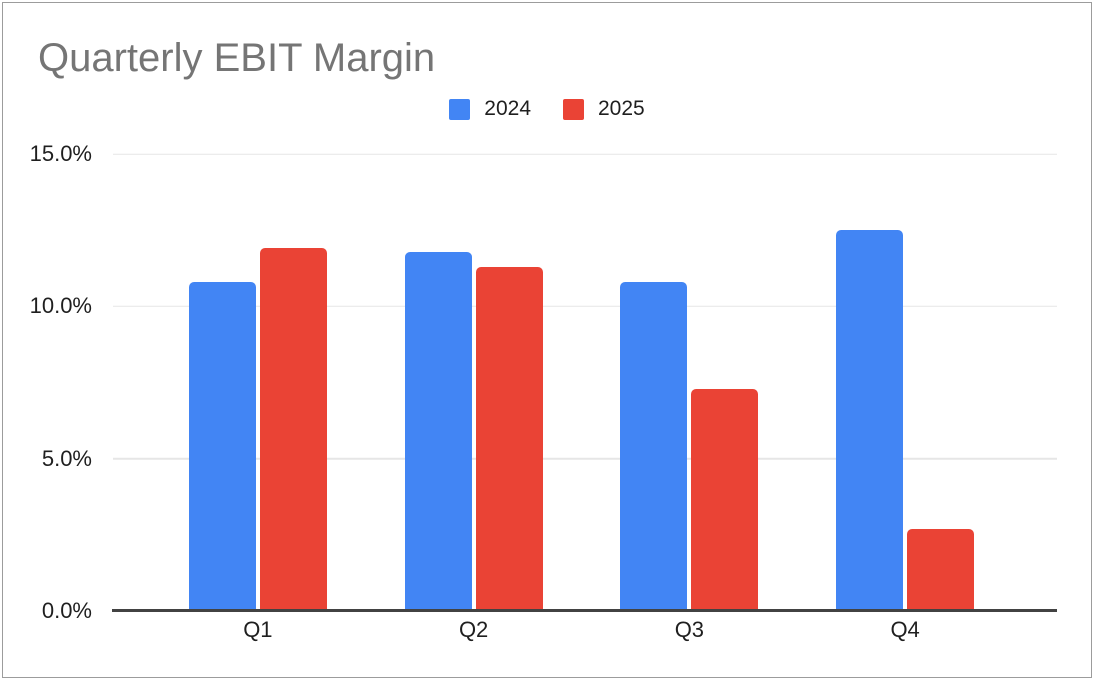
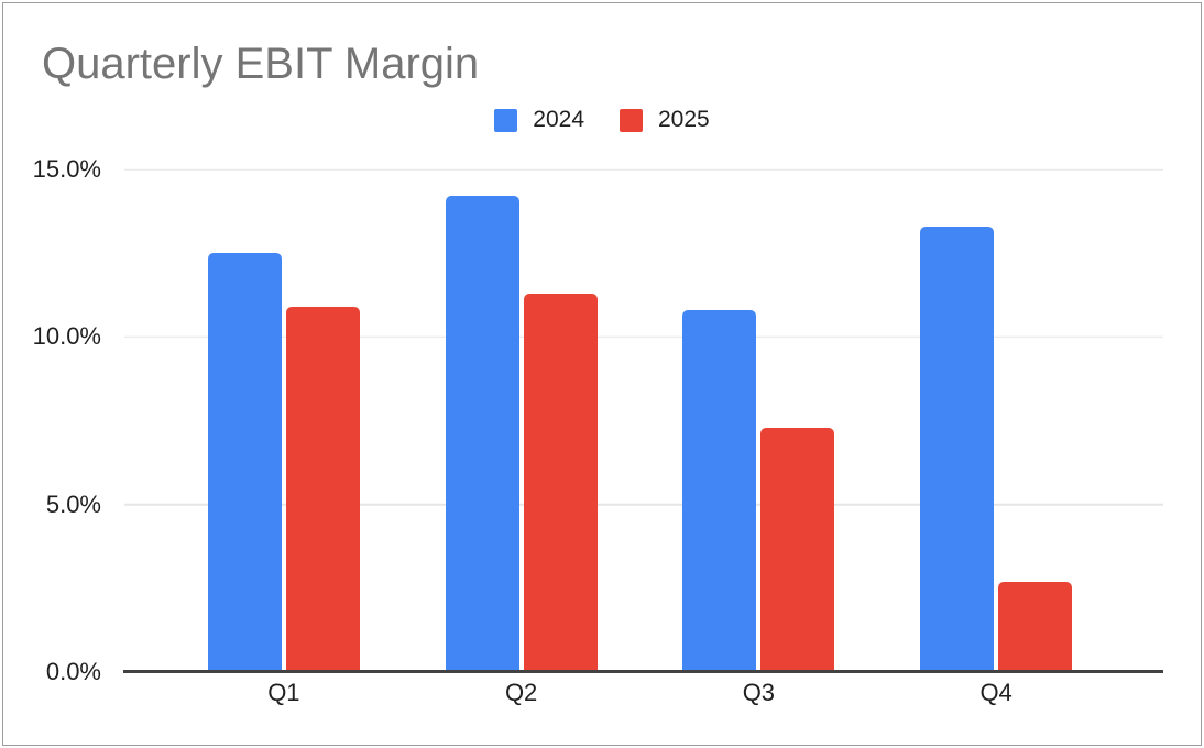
2024/Q1: 10.8% -> 12.5%
2025/Q1: 11.9% -> 10.9%
2024/Q2: 11.8% -> 14.2%
2024/Q4: 12.5% -> 13.3%
